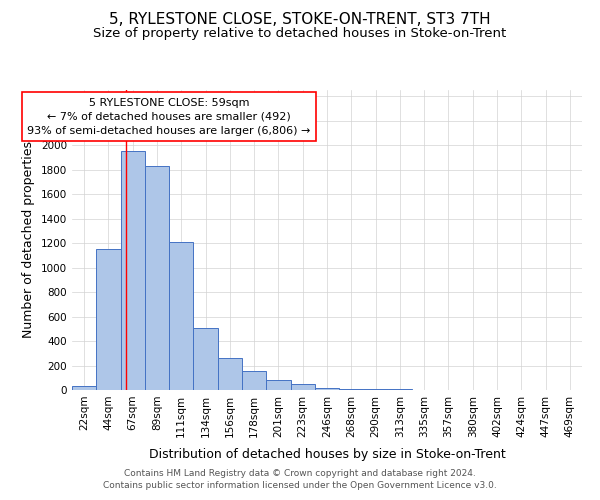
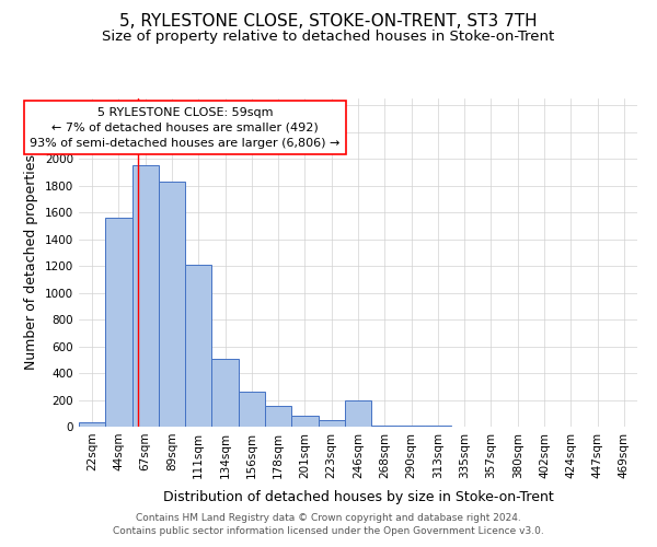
44sqm: 1150 -> 1560
246sqm: 20 -> 200
